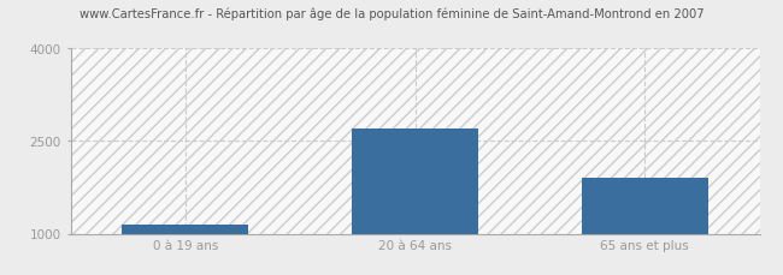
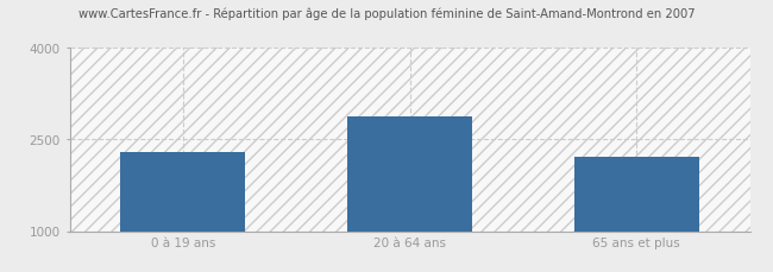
0 à 19 ans: 1150 -> 2300
20 à 64 ans: 2700 -> 2880
65 ans et plus: 1900 -> 2220
